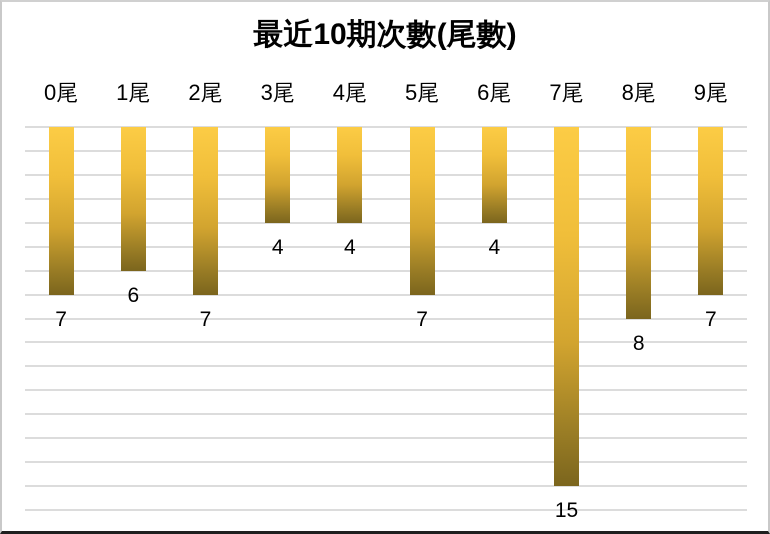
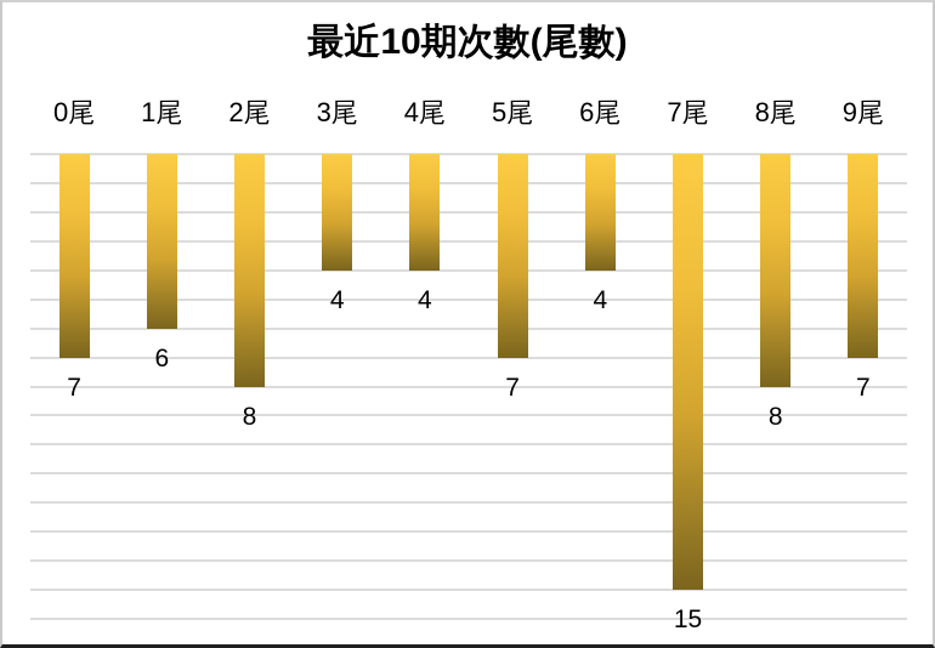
2尾: 7 -> 8
